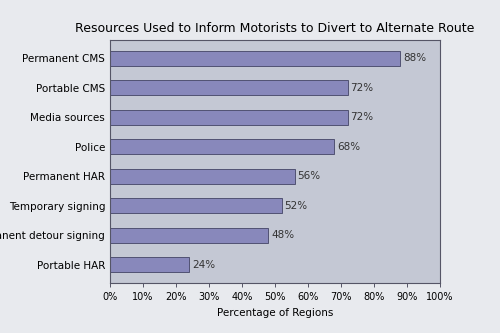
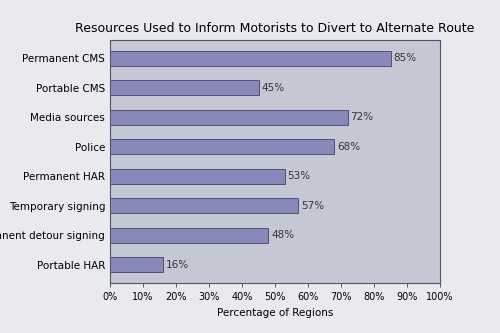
Permanent CMS: 88% -> 85%
Portable CMS: 72% -> 45%
Permanent HAR: 56% -> 53%
Temporary signing: 52% -> 57%
Portable HAR: 24% -> 16%
